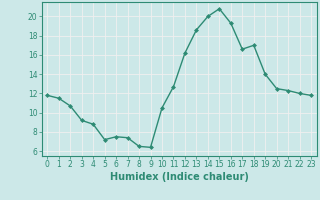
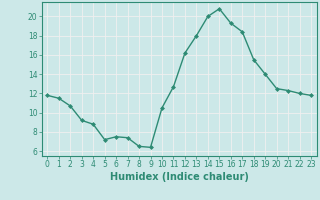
13: 18.6 -> 18.0
17: 16.6 -> 18.4
18: 17.0 -> 15.5
